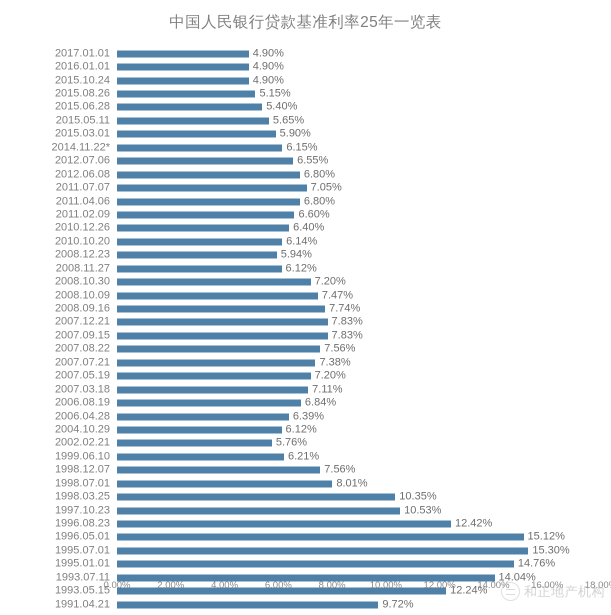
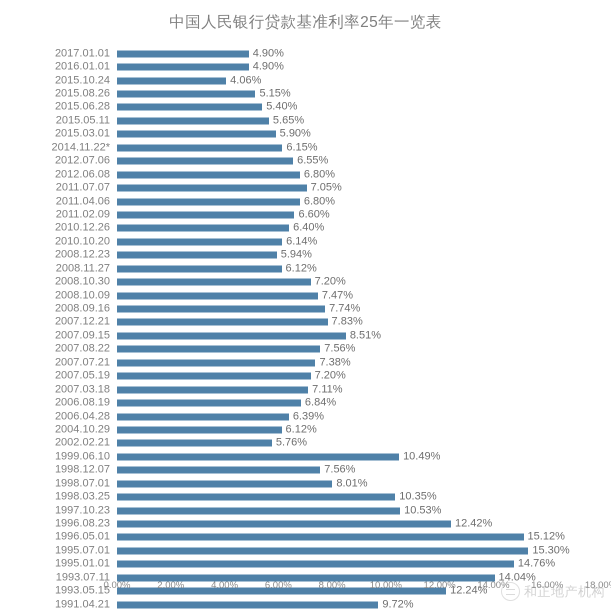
2015.10.24: 4.90% -> 4.06%
2007.09.15: 7.83% -> 8.51%
1999.06.10: 6.21% -> 10.49%
